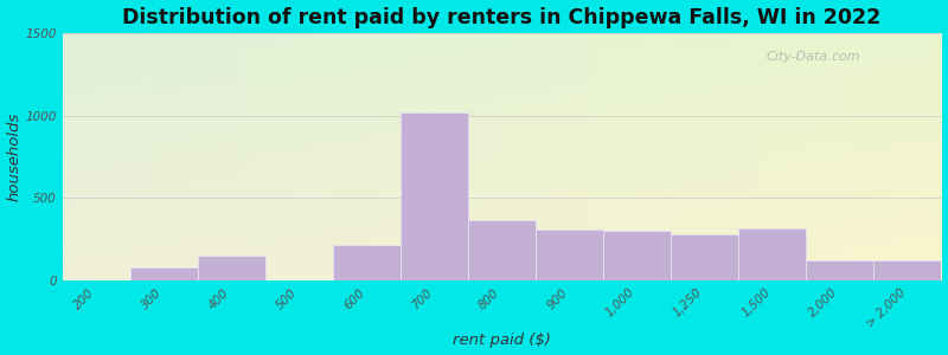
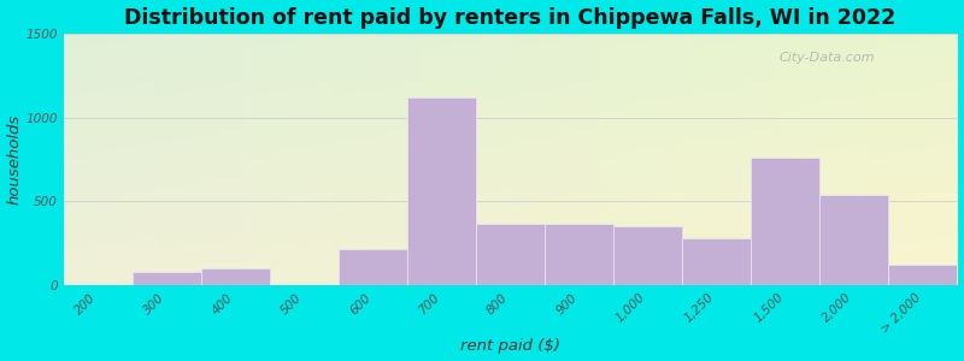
400: 160 -> 100
700: 1020 -> 1120
900: 310 -> 370
1,000: 300 -> 350
1,500: 320 -> 760
2,000: 120 -> 540
